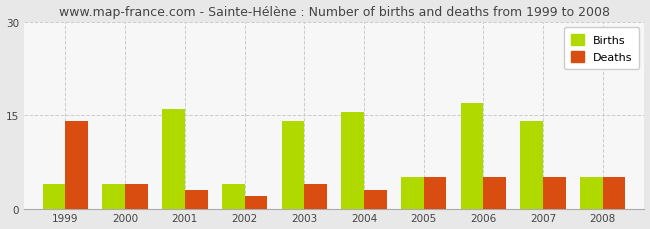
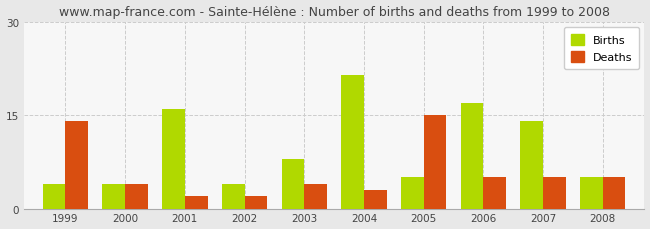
Deaths/2001: 3 -> 2
Births/2003: 14.0 -> 8.0
Births/2004: 15.5 -> 21.4
Deaths/2005: 5 -> 15
